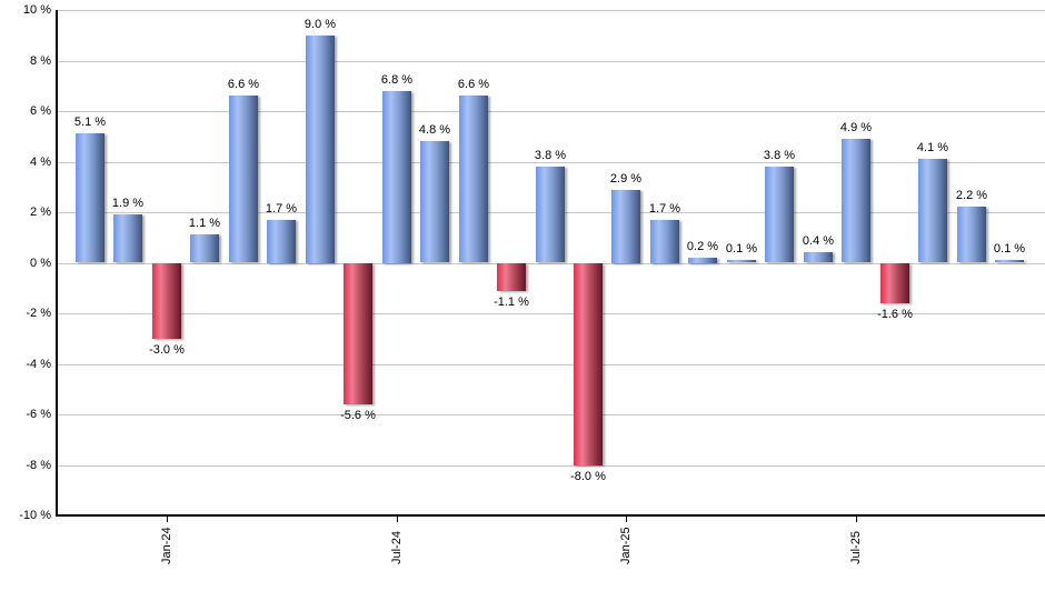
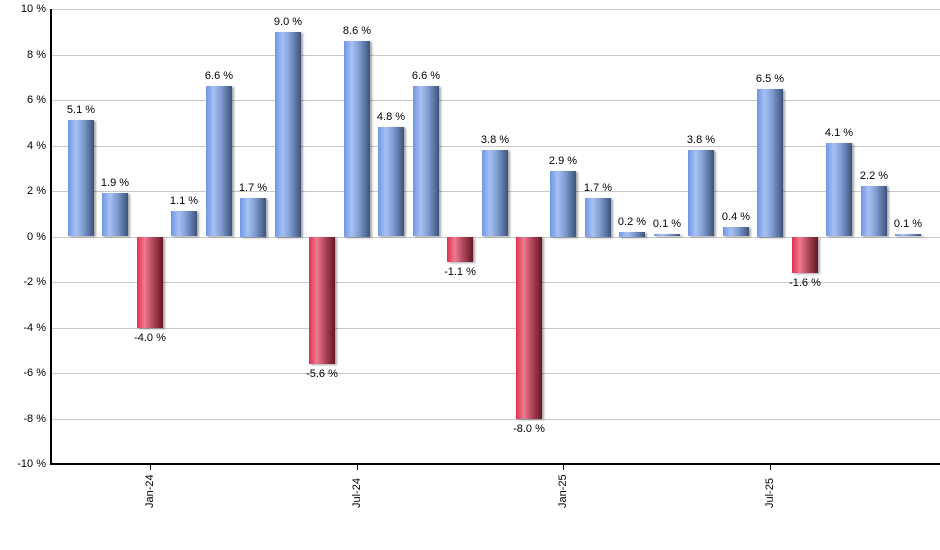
Jan-24: -3.0 -> -4.0
Jul-24: 6.8 -> 8.6
Jul-25: 4.9 -> 6.5
